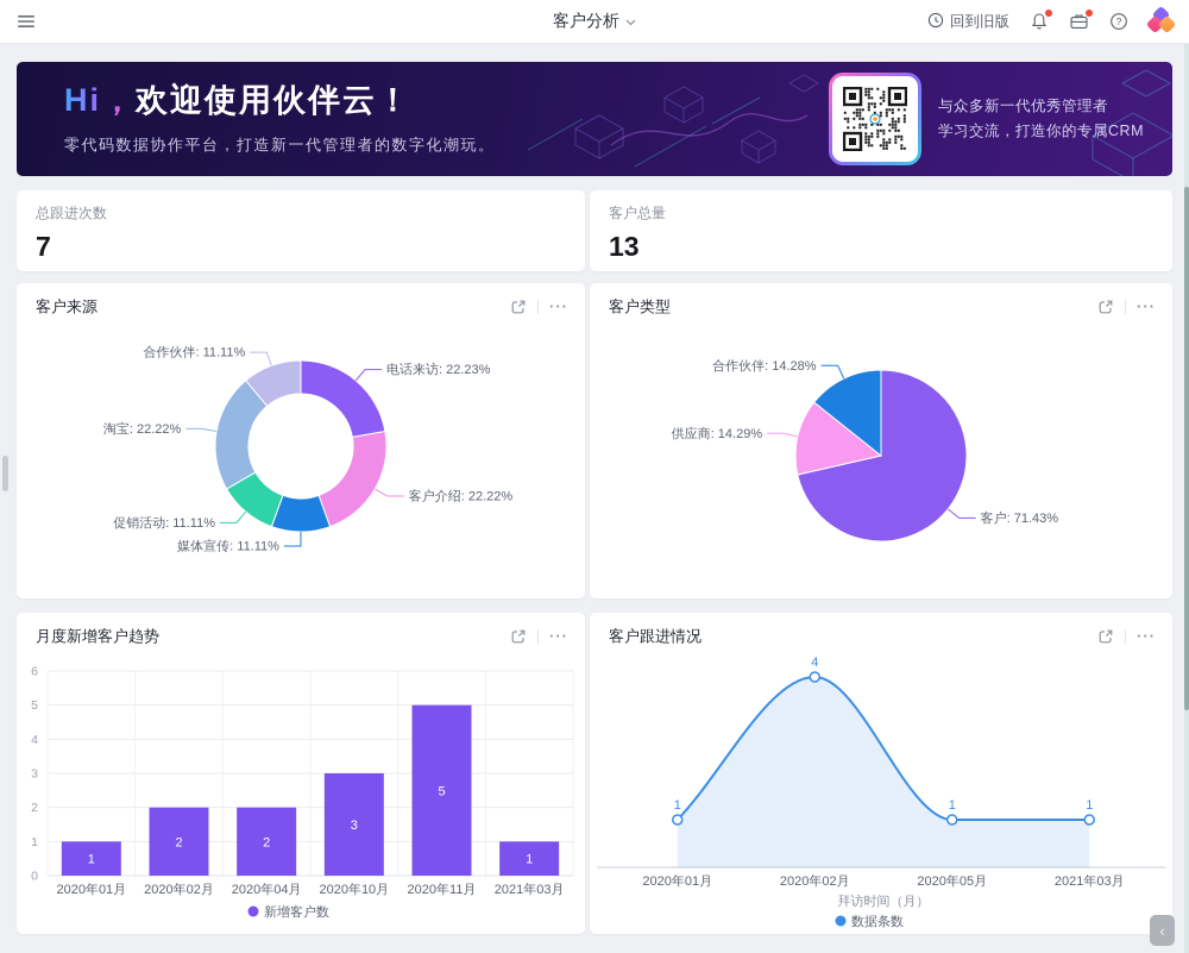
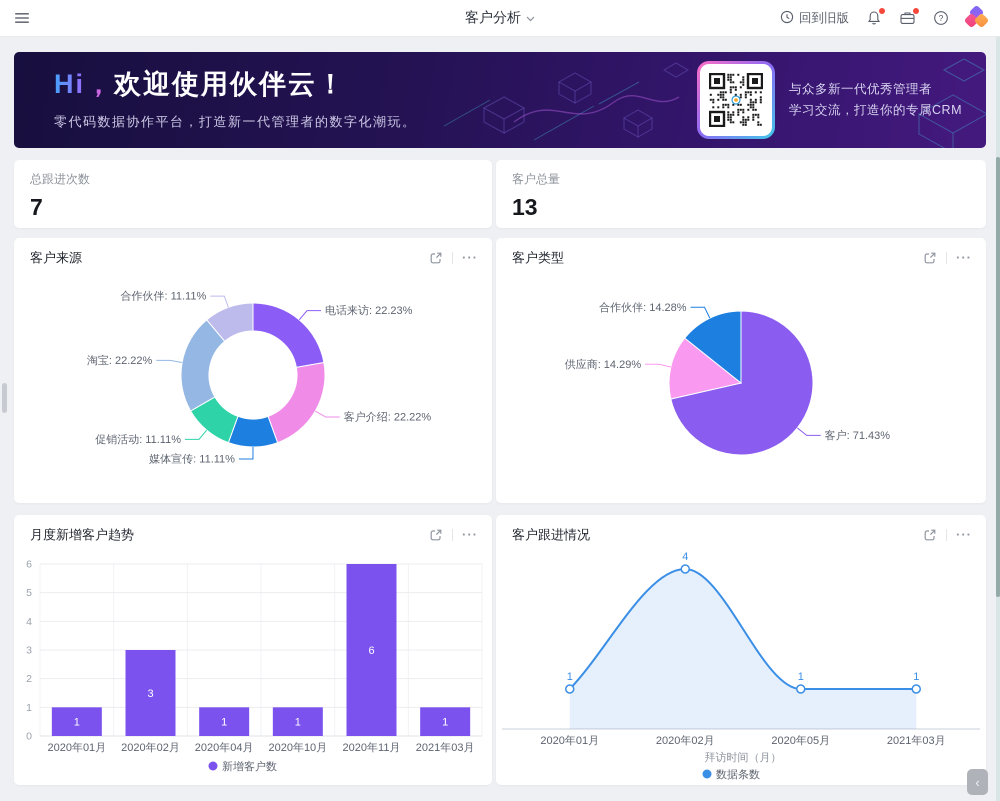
月度新增客户趋势/2020年02月: 2 -> 3
月度新增客户趋势/2020年04月: 2 -> 1
月度新增客户趋势/2020年10月: 3 -> 1
月度新增客户趋势/2020年11月: 5 -> 6
